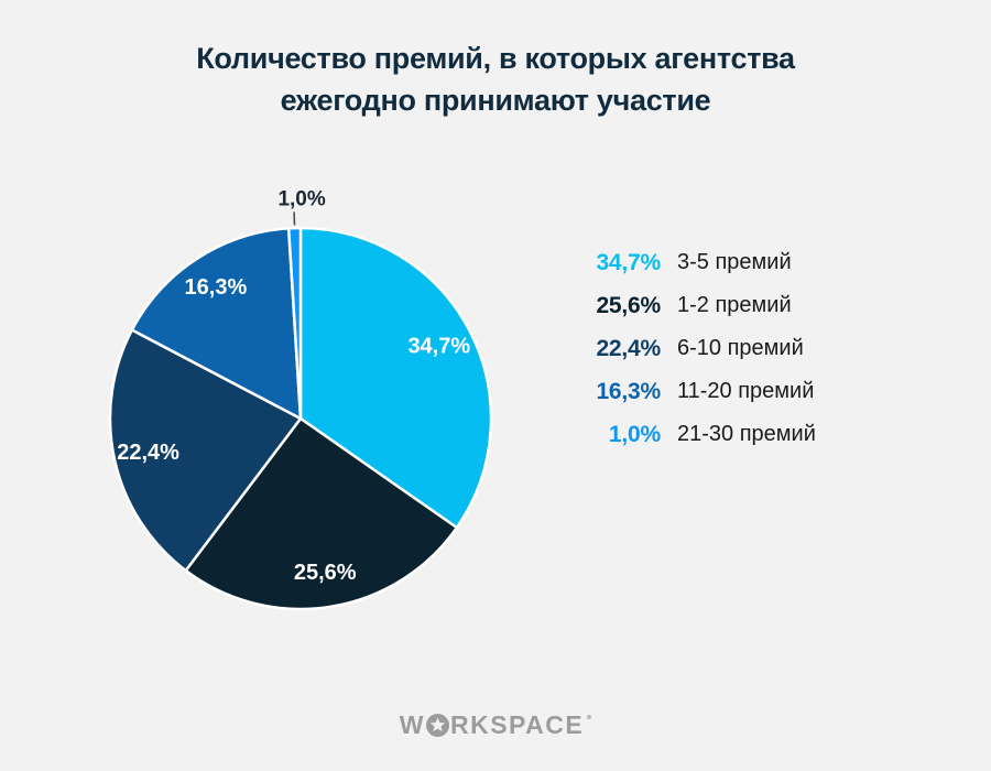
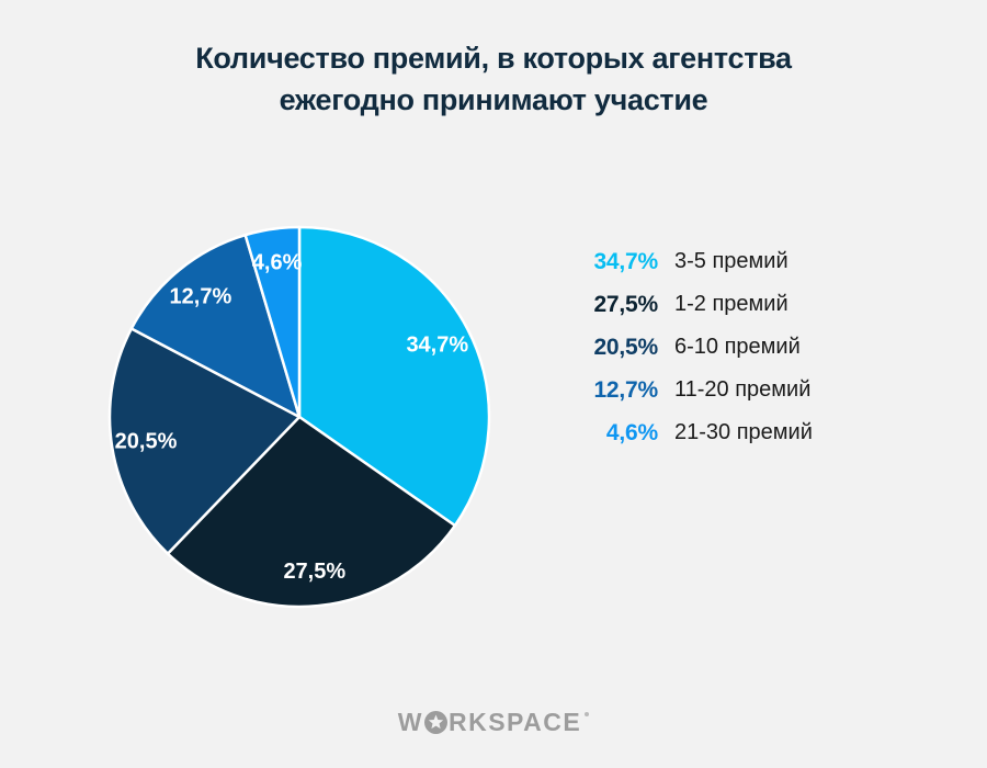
1-2 премий: 25,6% -> 27,5%
6-10 премий: 22,4% -> 20,5%
11-20 премий: 16,3% -> 12,7%
21-30 премий: 1,0% -> 4,6%
